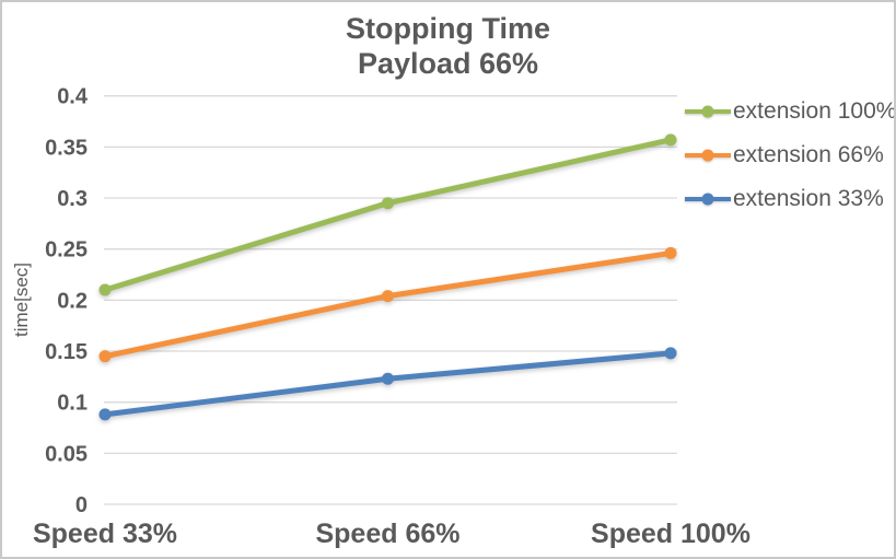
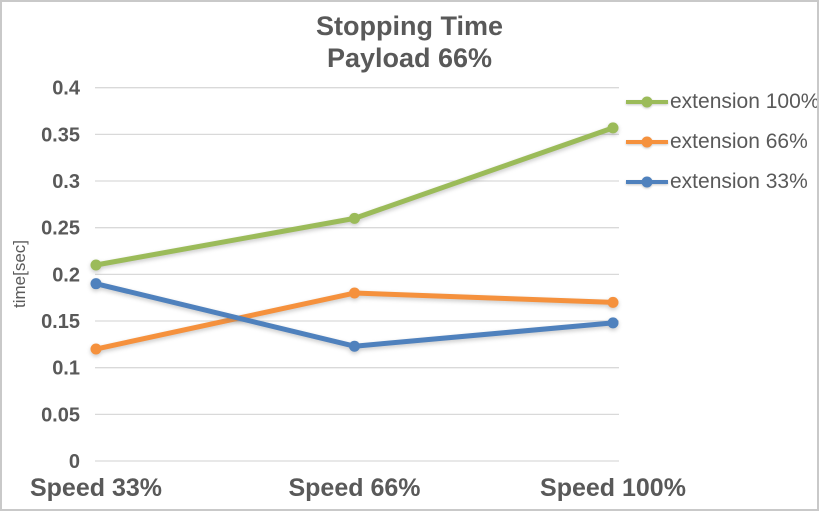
extension 66%/Speed 33%: 0.14 -> 0.12
extension 33%/Speed 33%: 0.09 -> 0.19
extension 100%/Speed 66%: 0.29 -> 0.26
extension 66%/Speed 66%: 0.20 -> 0.18
extension 66%/Speed 100%: 0.25 -> 0.17
